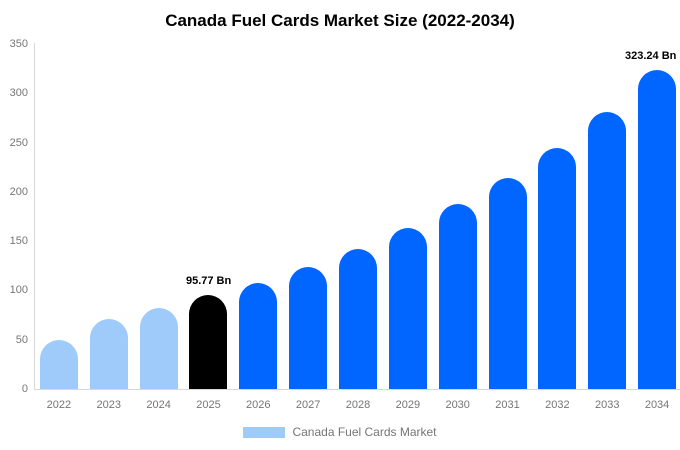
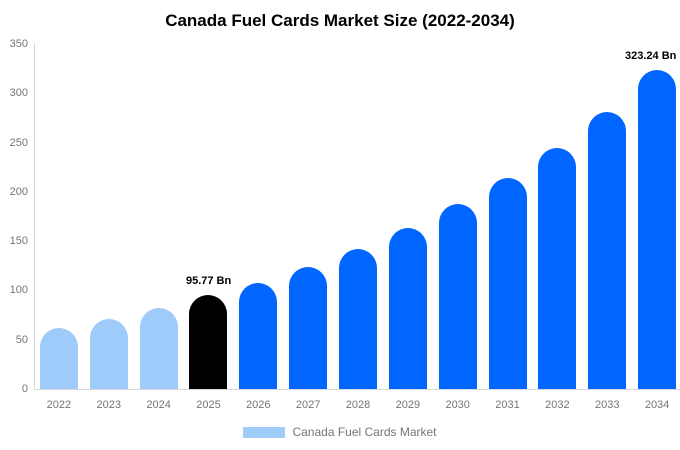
2022: 50 -> 60
